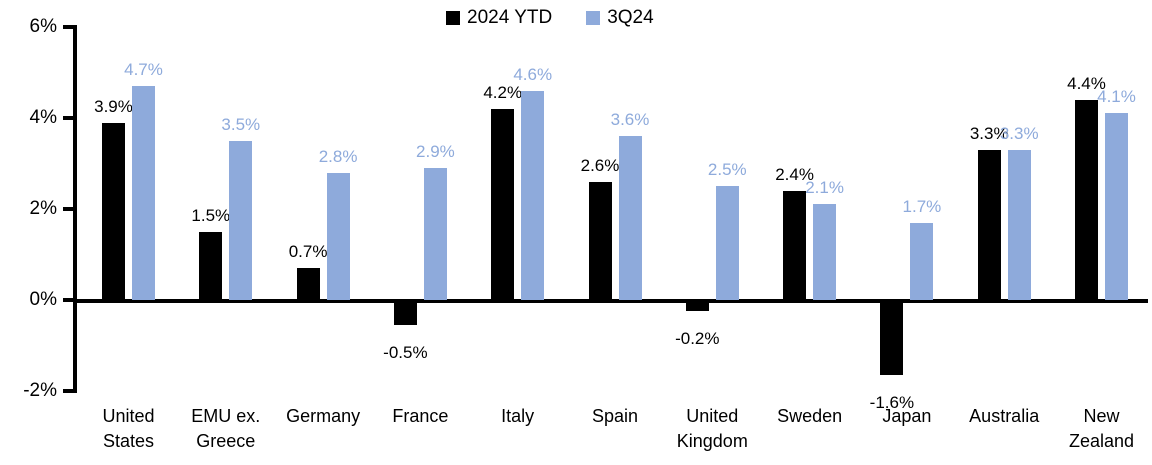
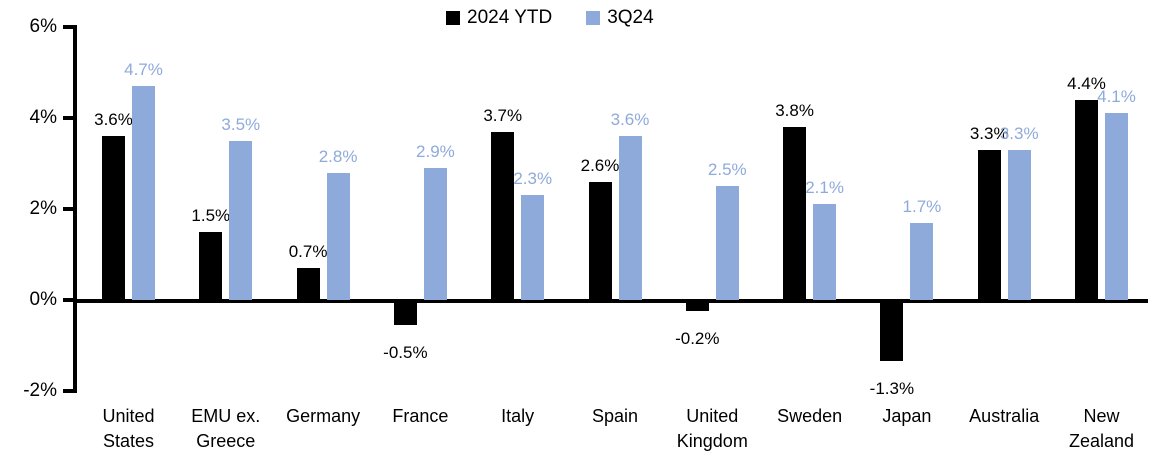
2024 YTD/United States: 3.9% -> 3.6%
2024 YTD/Italy: 4.2% -> 3.7%
3Q24/Italy: 4.6% -> 2.3%
2024 YTD/Sweden: 2.4% -> 3.8%
2024 YTD/Japan: -1.6% -> -1.3%
